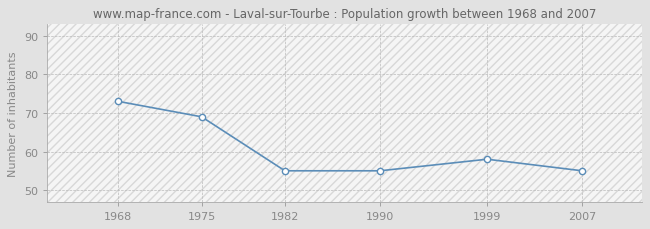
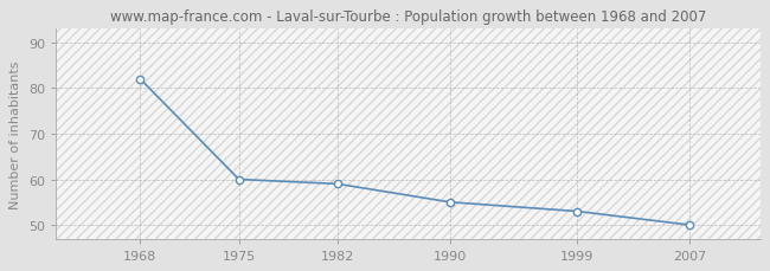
1968: 73 -> 82
1975: 69 -> 60
1982: 55 -> 59
1999: 58 -> 53
2007: 55 -> 50
